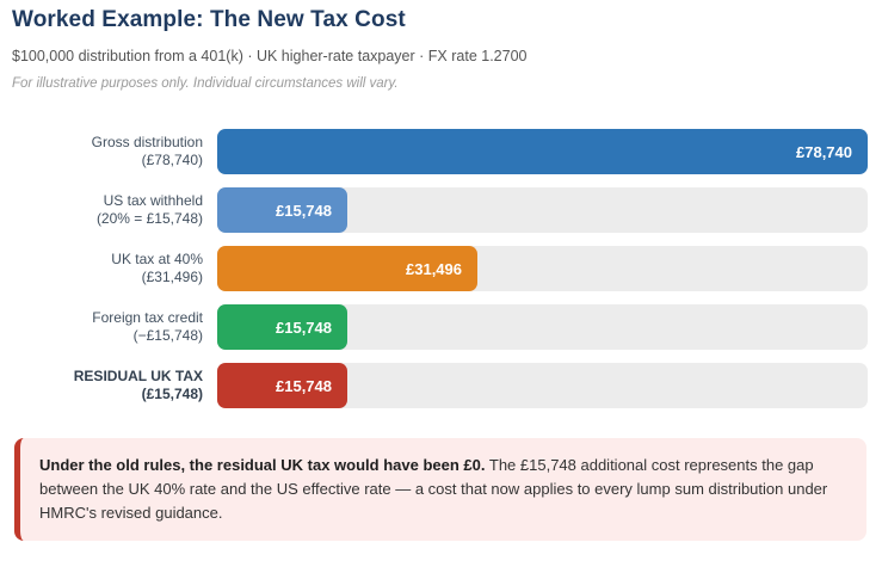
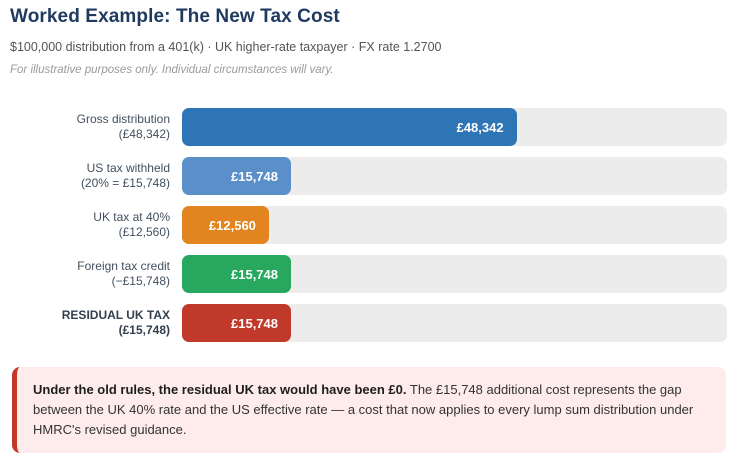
Gross distribution: £78,740 -> £48,342
UK tax at 40%: £31,496 -> £12,560
